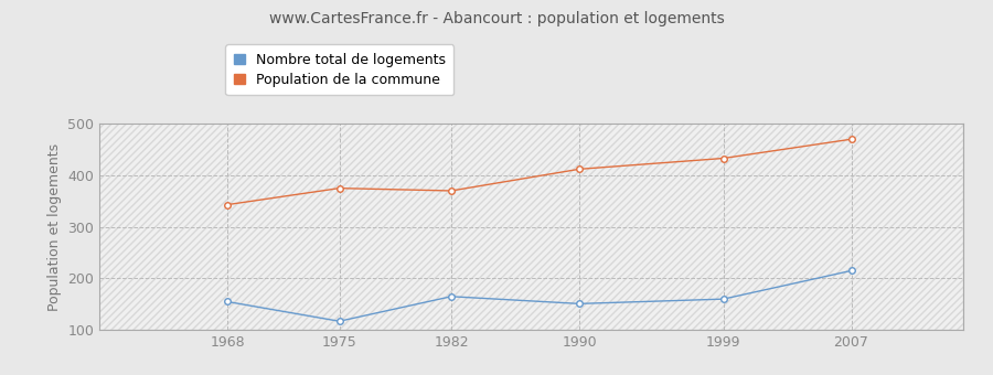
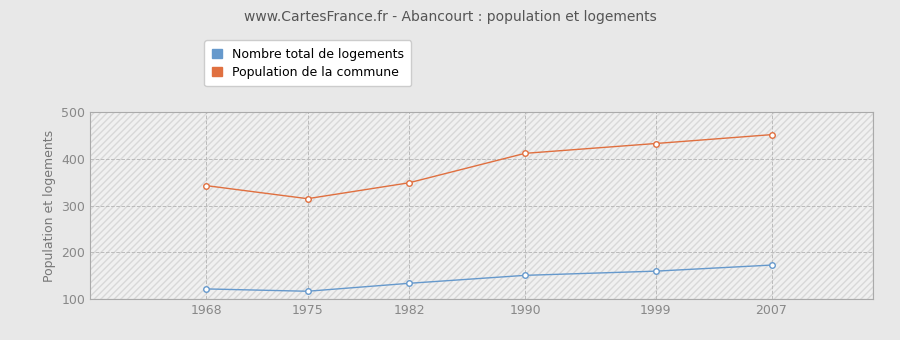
Nombre total de logements/1968: 155 -> 122
Population de la commune/1975: 375 -> 315
Nombre total de logements/1982: 165 -> 134
Population de la commune/1982: 370 -> 349
Nombre total de logements/2007: 215 -> 173
Population de la commune/2007: 470 -> 452
